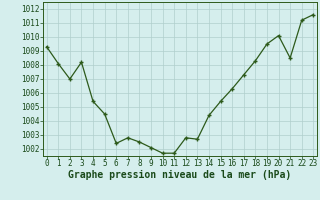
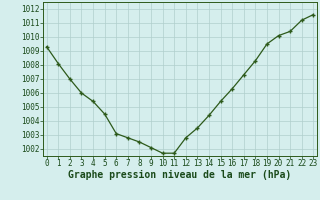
3: 1008.2 -> 1006.0
6: 1002.4 -> 1003.1
13: 1002.7 -> 1003.5
21: 1008.5 -> 1010.4
